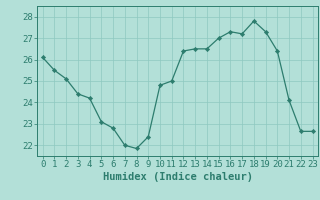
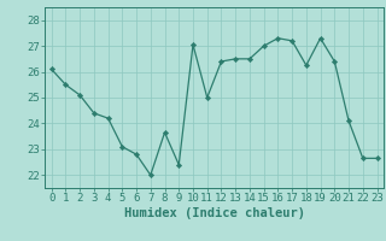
8: 21.85 -> 23.65
10: 24.80 -> 27.05
18: 27.80 -> 26.25
